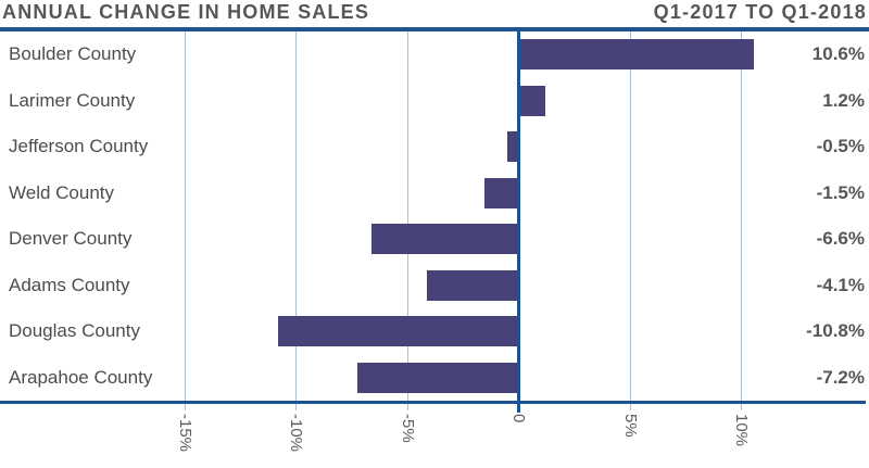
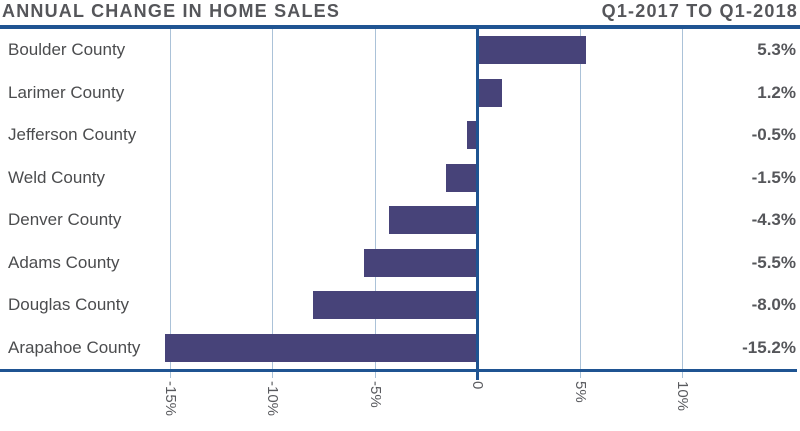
Boulder County: 10.6% -> 5.3%
Denver County: -6.6% -> -4.3%
Adams County: -4.1% -> -5.5%
Douglas County: -10.8% -> -8.0%
Arapahoe County: -7.2% -> -15.2%
